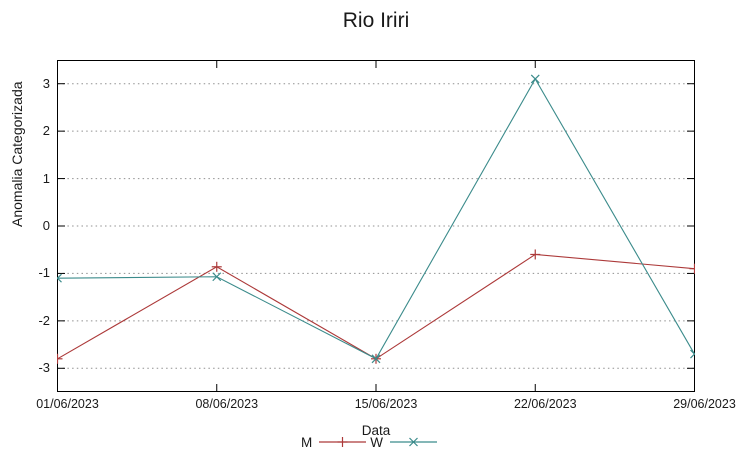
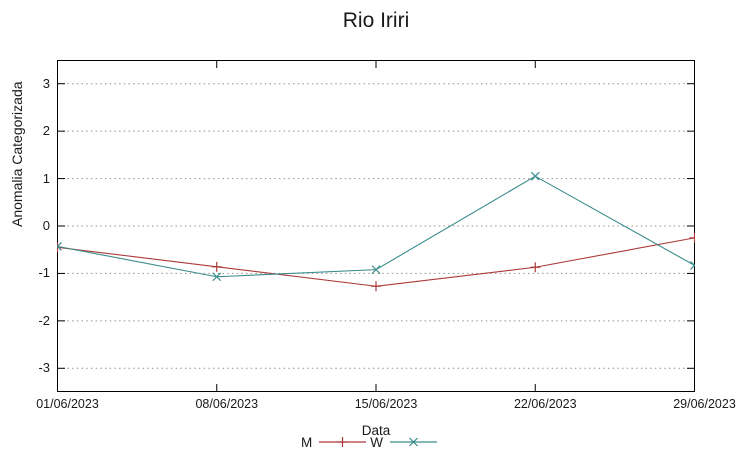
M/01/06/2023: -2.8 -> -0.5
W/01/06/2023: -1.1 -> -0.4
M/15/06/2023: -2.8 -> -1.3
W/15/06/2023: -2.8 -> -0.9
M/22/06/2023: -0.6 -> -0.9
W/22/06/2023: 3.1 -> 1.1
M/29/06/2023: -0.9 -> -0.2
W/29/06/2023: -2.7 -> -0.8
